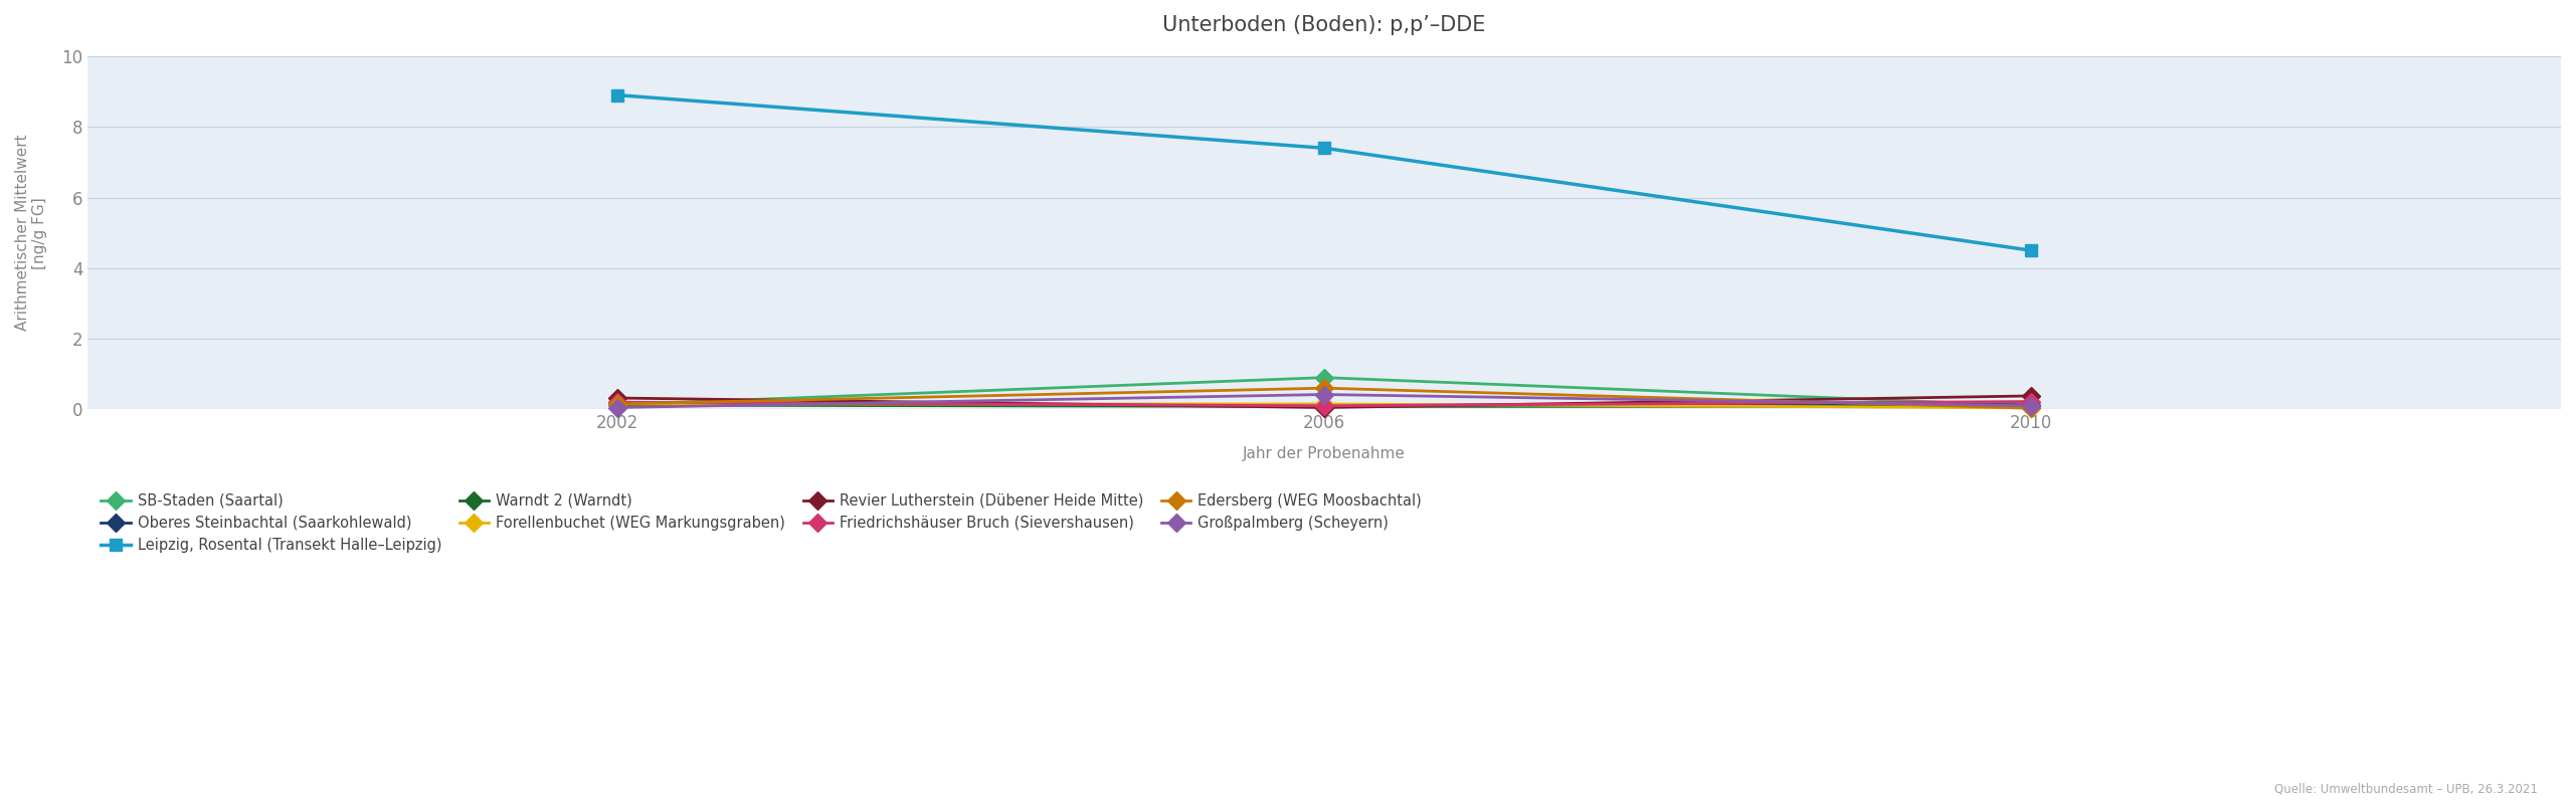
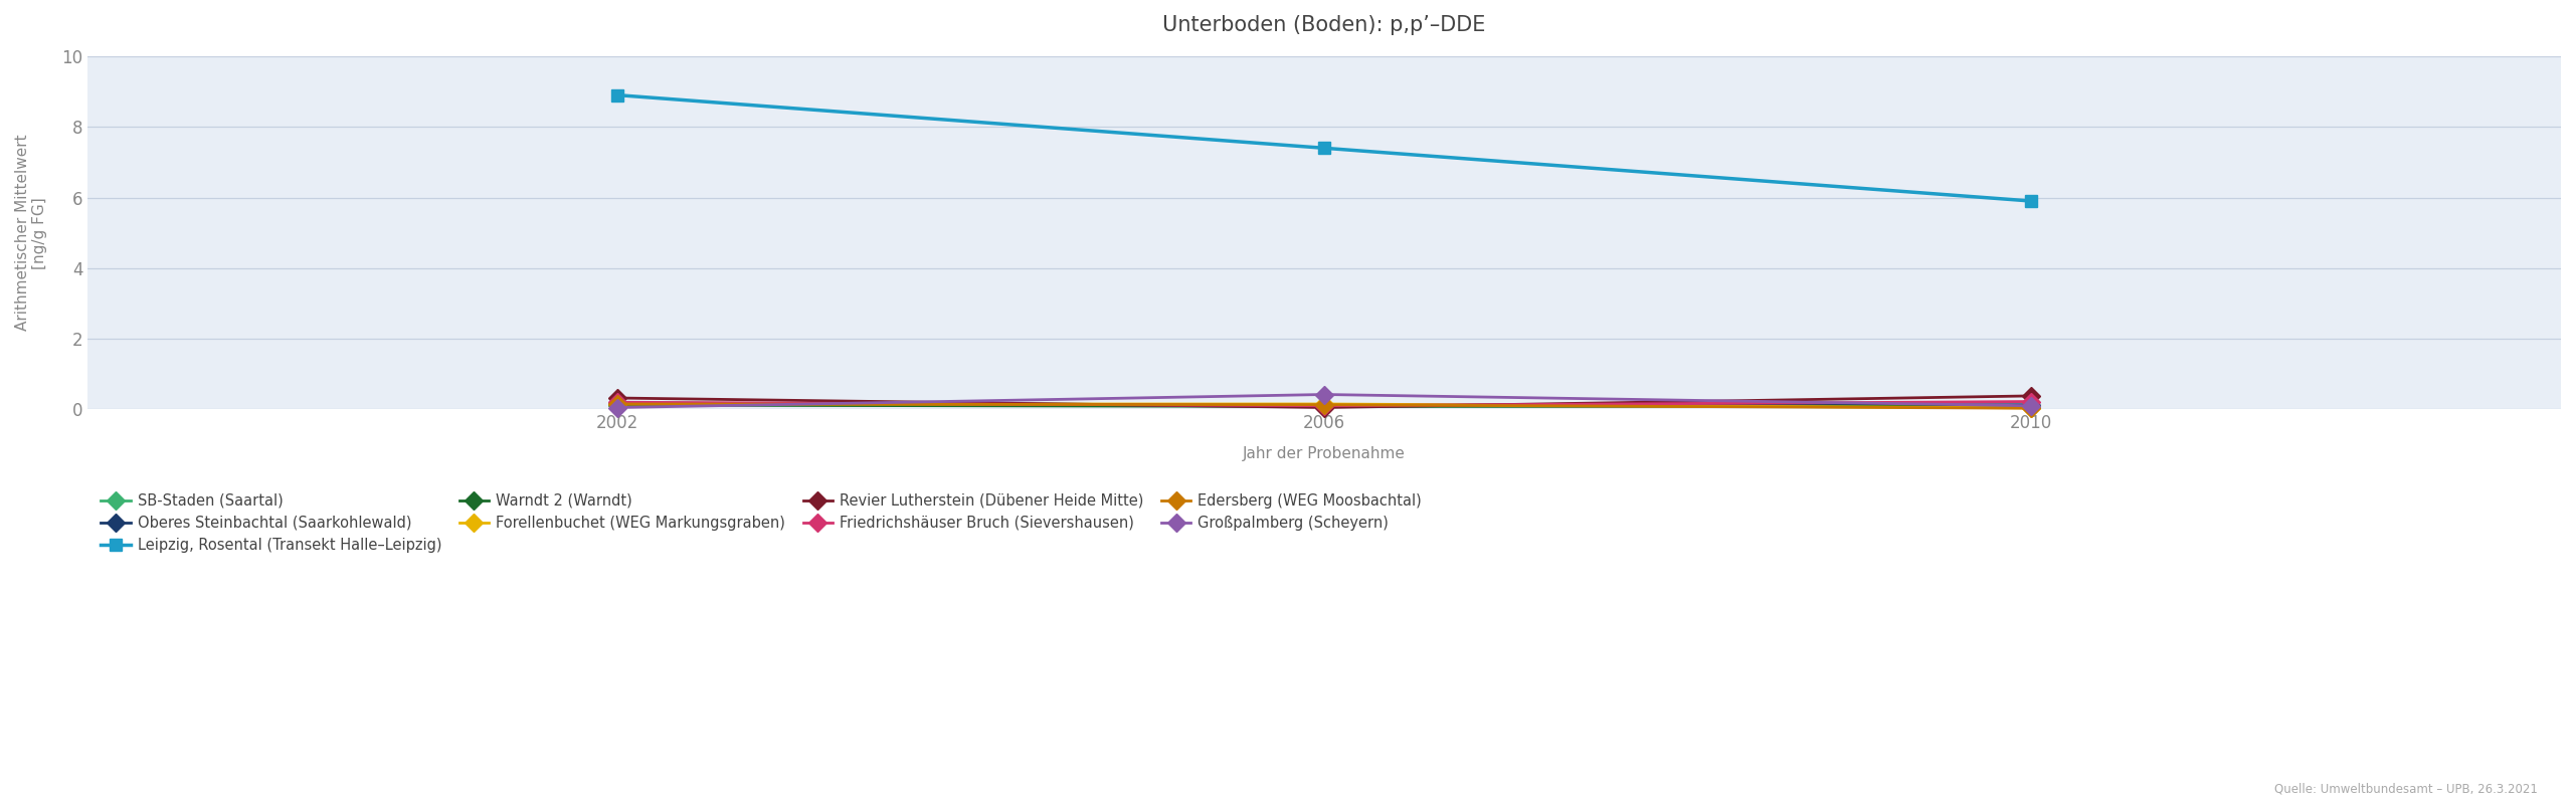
SB-Staden (Saartal)/2006: 0.90 -> 0.10
Edersberg (WEG Moosbachtal)/2006: 0.60 -> 0.13
Leipzig, Rosental (Transekt Halle–Leipzig)/2010: 4.5 -> 5.9
